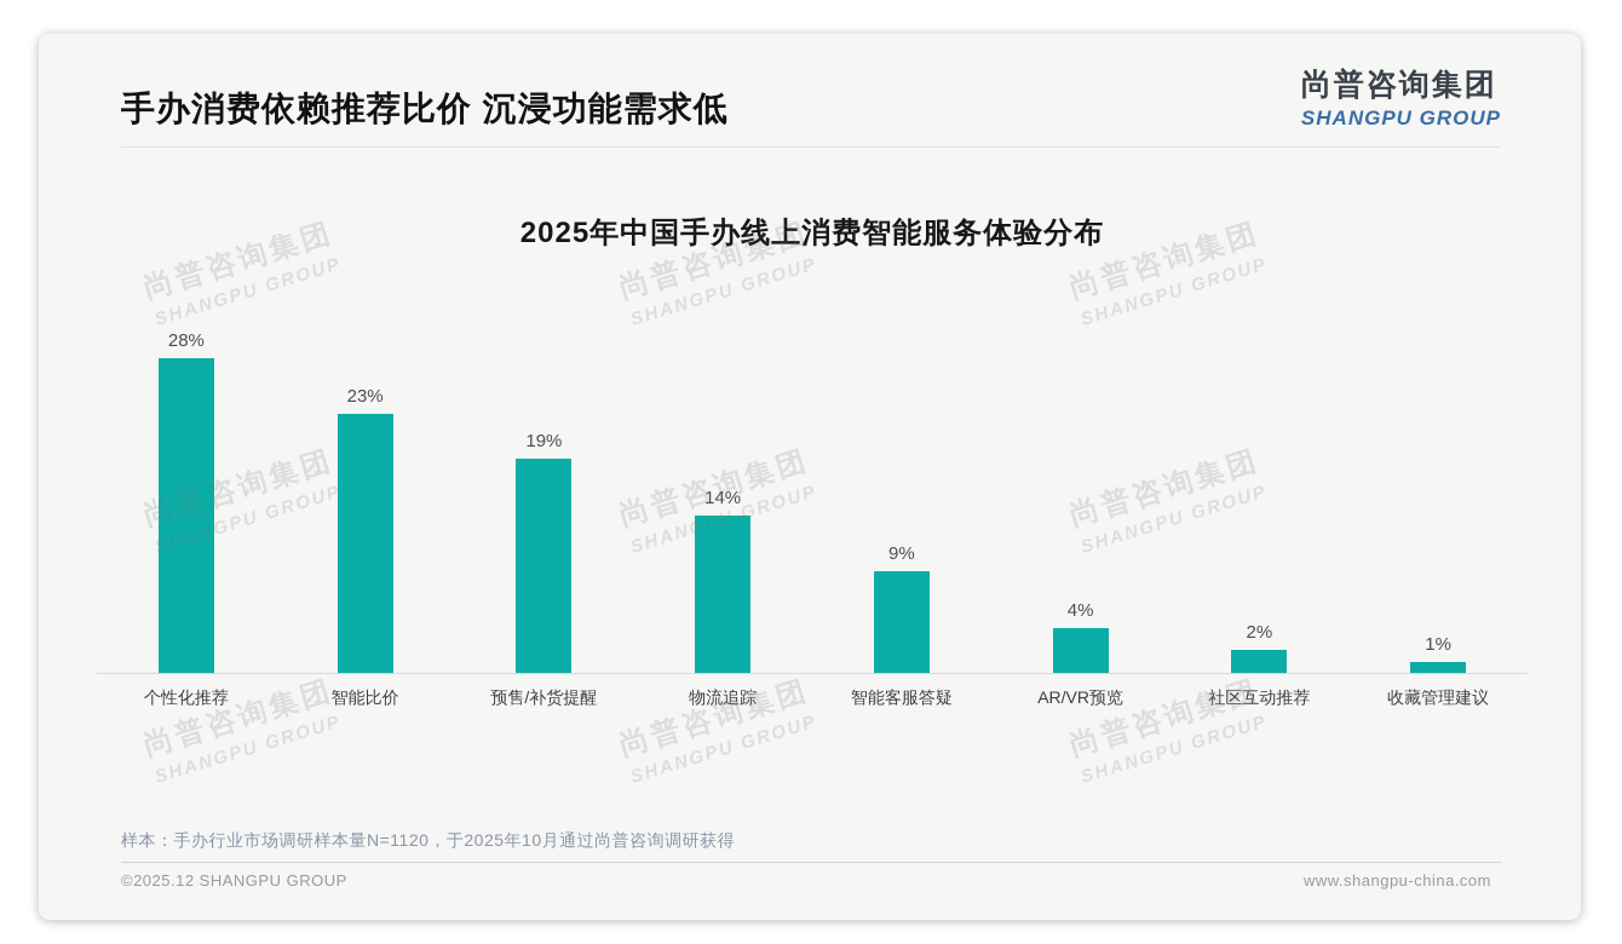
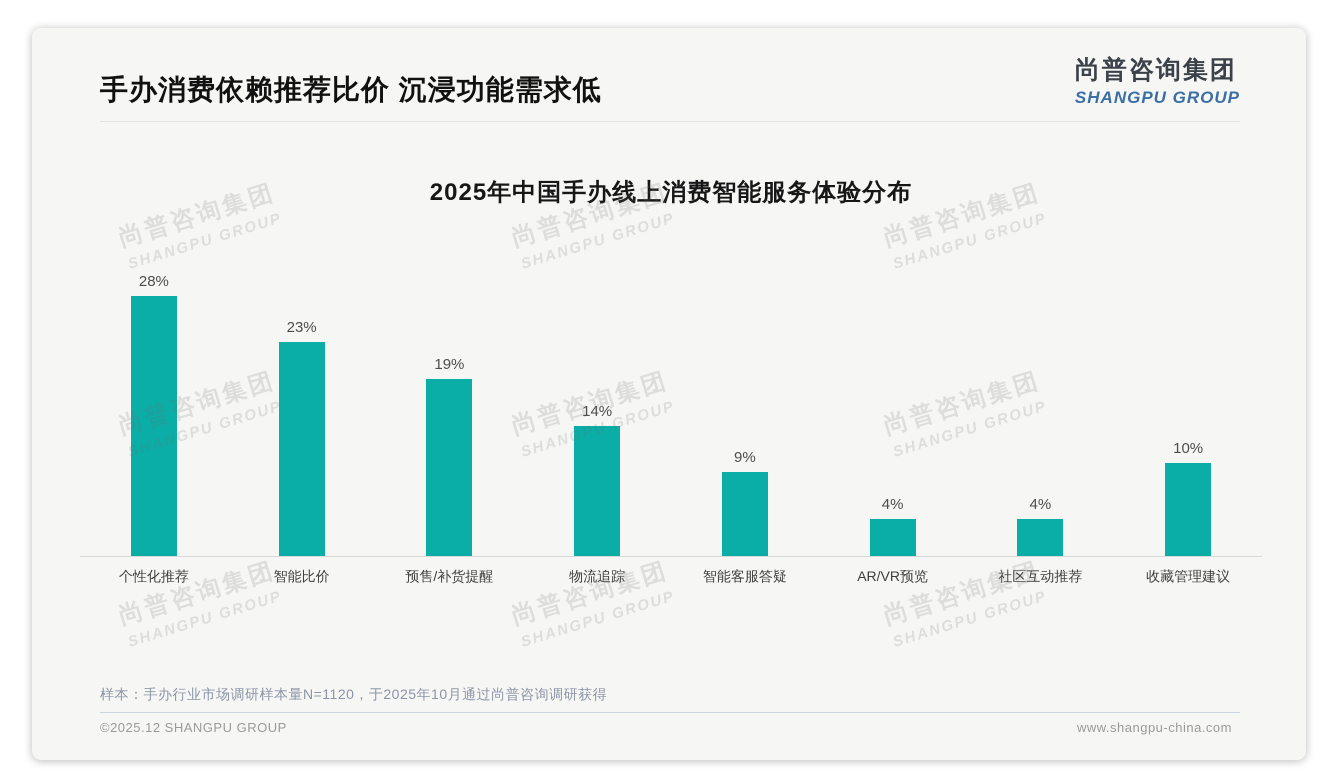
社区互动推荐: 2% -> 4%
收藏管理建议: 1% -> 10%
